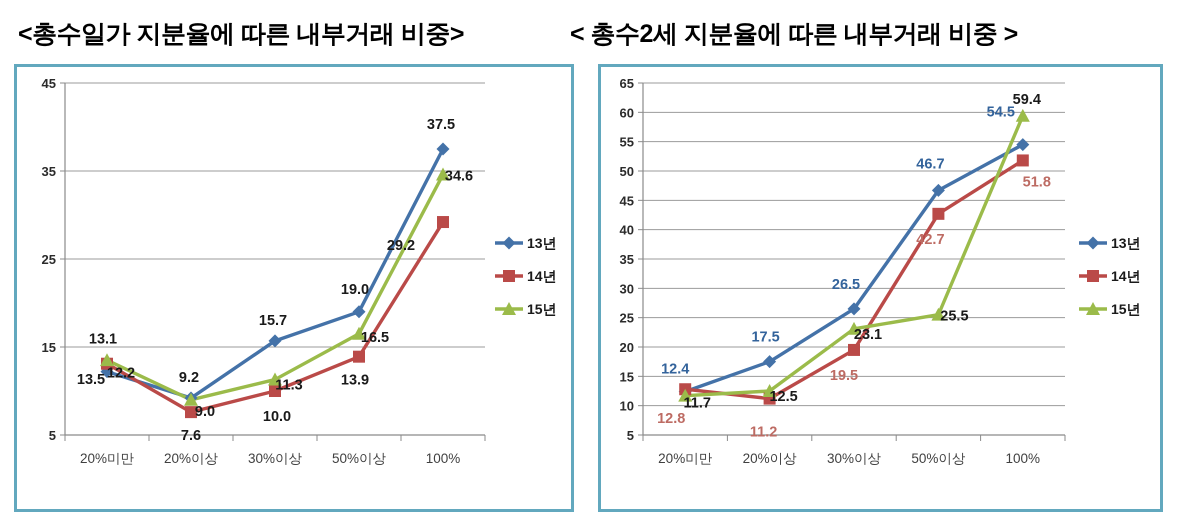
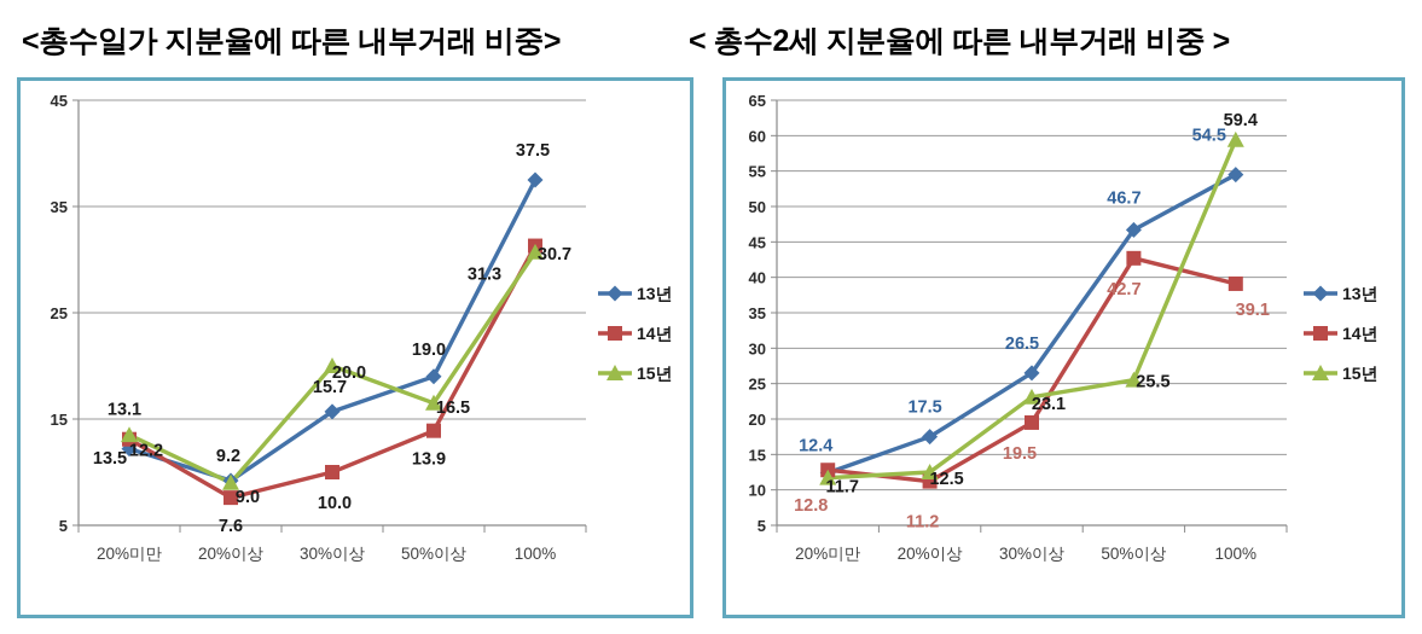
<총수일가 지분율에 따른 내부거래 비중>/15년/30%이상: 11.3 -> 20.0
<총수일가 지분율에 따른 내부거래 비중>/14년/100%: 29.2 -> 31.3
<총수일가 지분율에 따른 내부거래 비중>/15년/100%: 34.6 -> 30.7
< 총수2세 지분율에 따른 내부거래 비중 >/14년/100%: 51.8 -> 39.1
